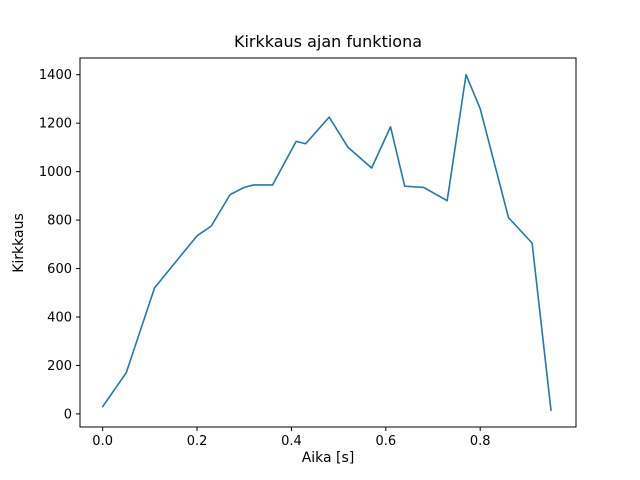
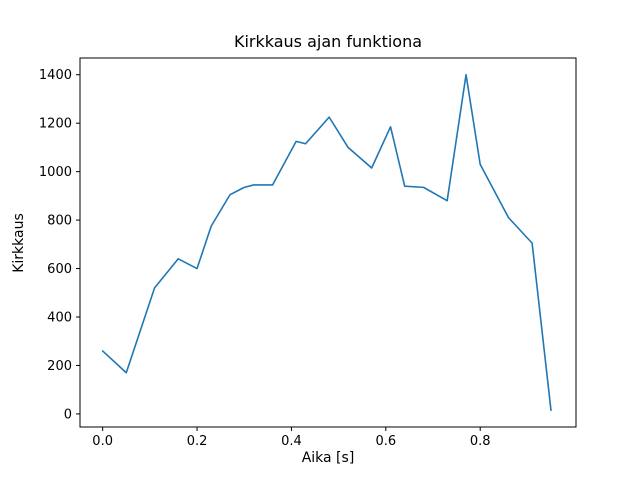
0.0: 30 -> 260
0.2: 740 -> 600
0.8: 1260 -> 1030
